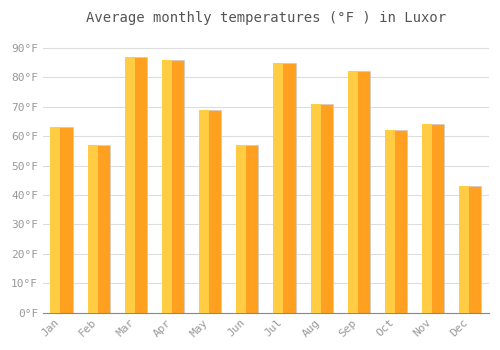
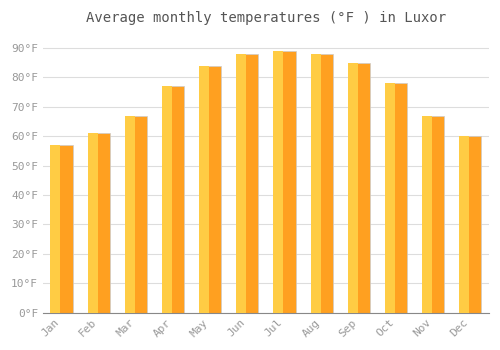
Jan: 63°F -> 57°F
Feb: 57°F -> 61°F
Mar: 87°F -> 67°F
Apr: 86°F -> 77°F
May: 69°F -> 84°F
Jun: 57°F -> 88°F
Jul: 85°F -> 89°F
Aug: 71°F -> 88°F
Sep: 82°F -> 85°F
Oct: 62°F -> 78°F
Nov: 64°F -> 67°F
Dec: 43°F -> 60°F
